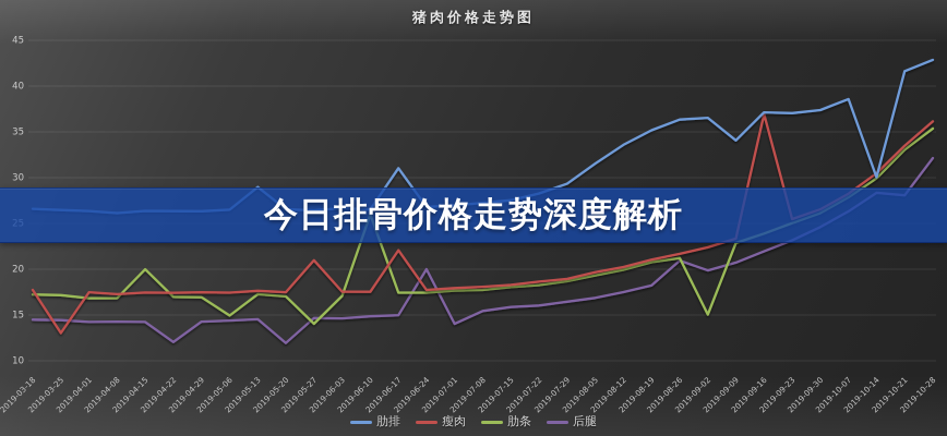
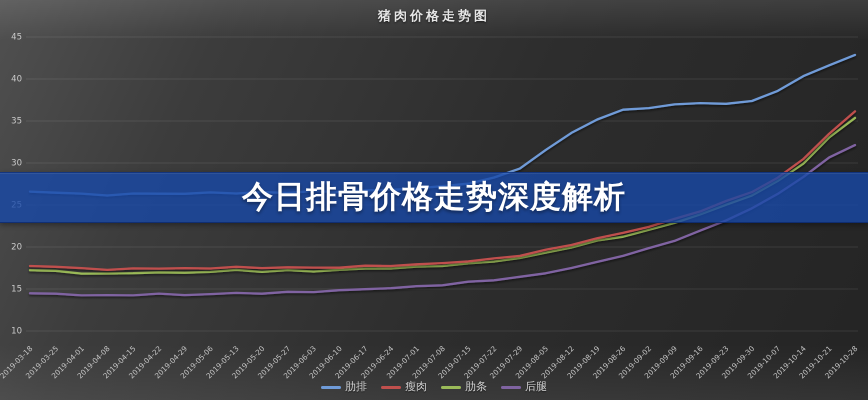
瘦肉/2019-03-25: 13 -> 18
肋条/2019-04-15: 20 -> 17
后腿/2019-04-22: 12 -> 14
肋条/2019-05-06: 15 -> 17
肋排/2019-05-13: 29 -> 26
后腿/2019-05-20: 12 -> 14
瘦肉/2019-05-27: 21 -> 18
肋条/2019-05-27: 14 -> 17
肋条/2019-06-10: 26 -> 17
肋排/2019-06-17: 31 -> 27
瘦肉/2019-06-17: 22 -> 18
后腿/2019-06-24: 20 -> 15
后腿/2019-07-01: 14 -> 15
后腿/2019-08-26: 21 -> 19
肋条/2019-09-02: 15 -> 22
肋排/2019-09-09: 34 -> 37
瘦肉/2019-09-16: 37 -> 24
肋排/2019-10-14: 30 -> 40
后腿/2019-10-21: 28 -> 31
